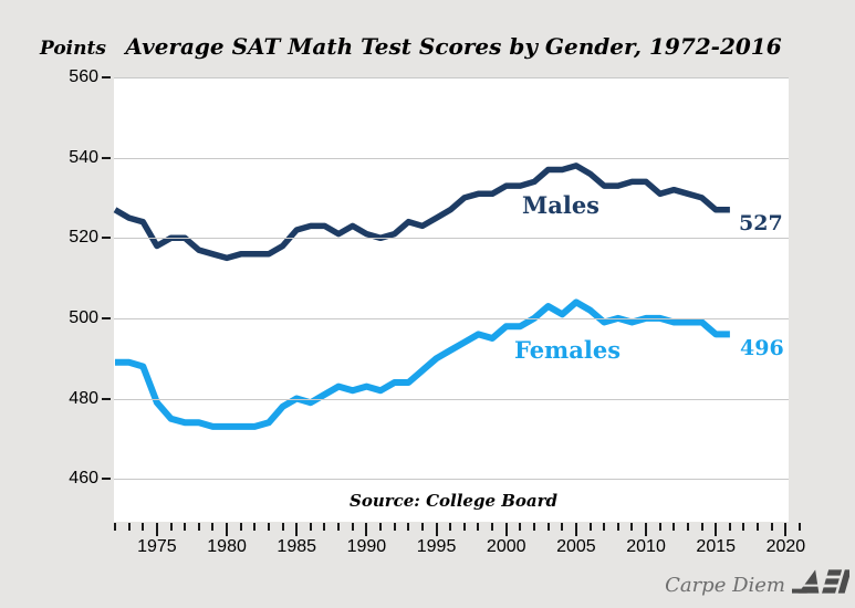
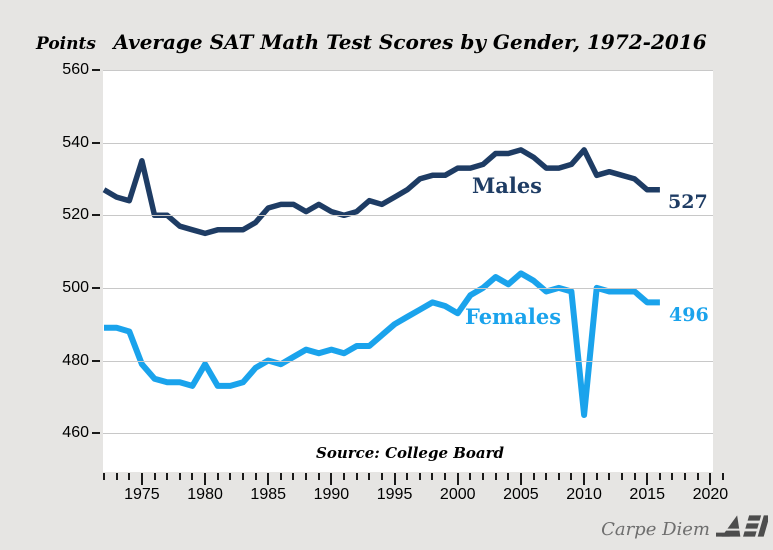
Males/1975: 518 -> 535
Females/1980: 473 -> 479
Females/2000: 498 -> 493
Males/2010: 534 -> 538
Females/2010: 500 -> 465
